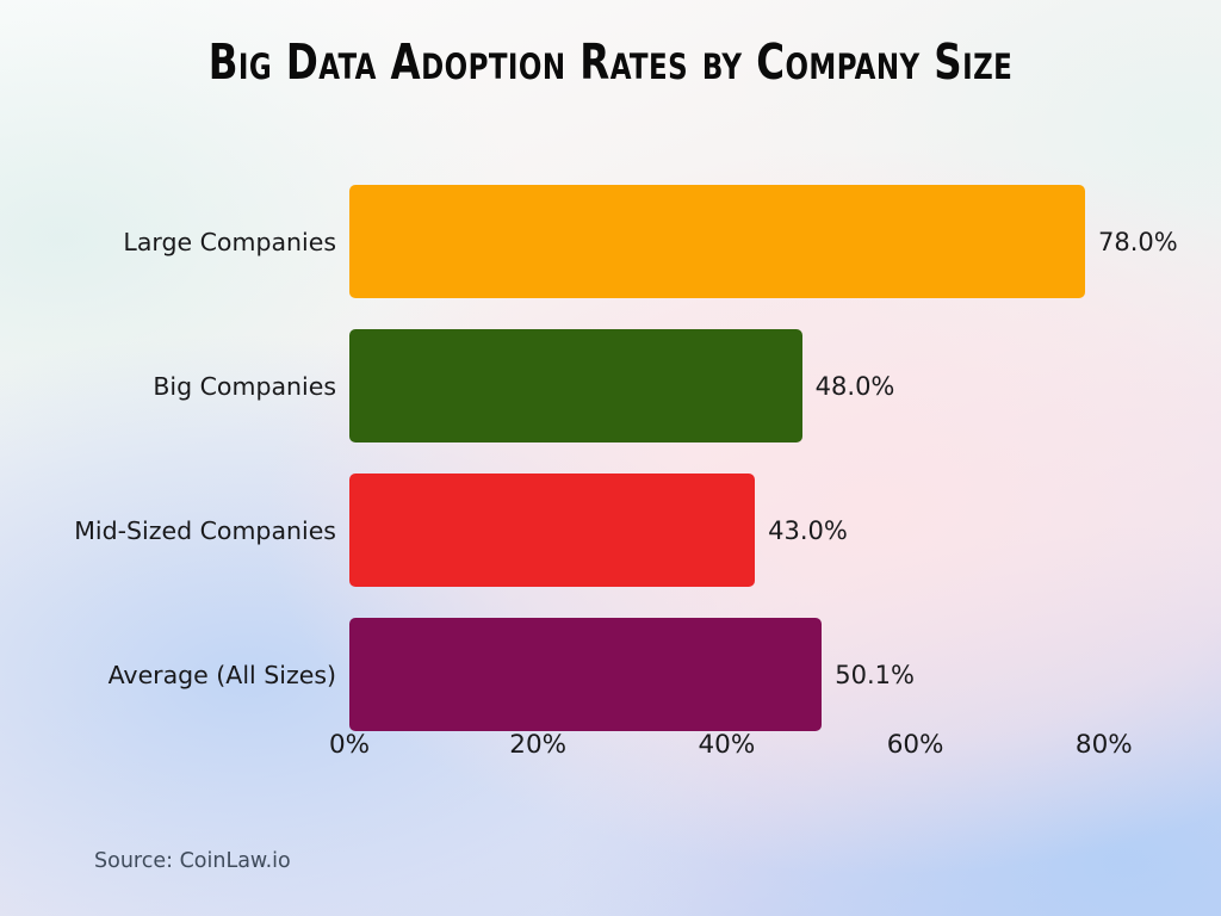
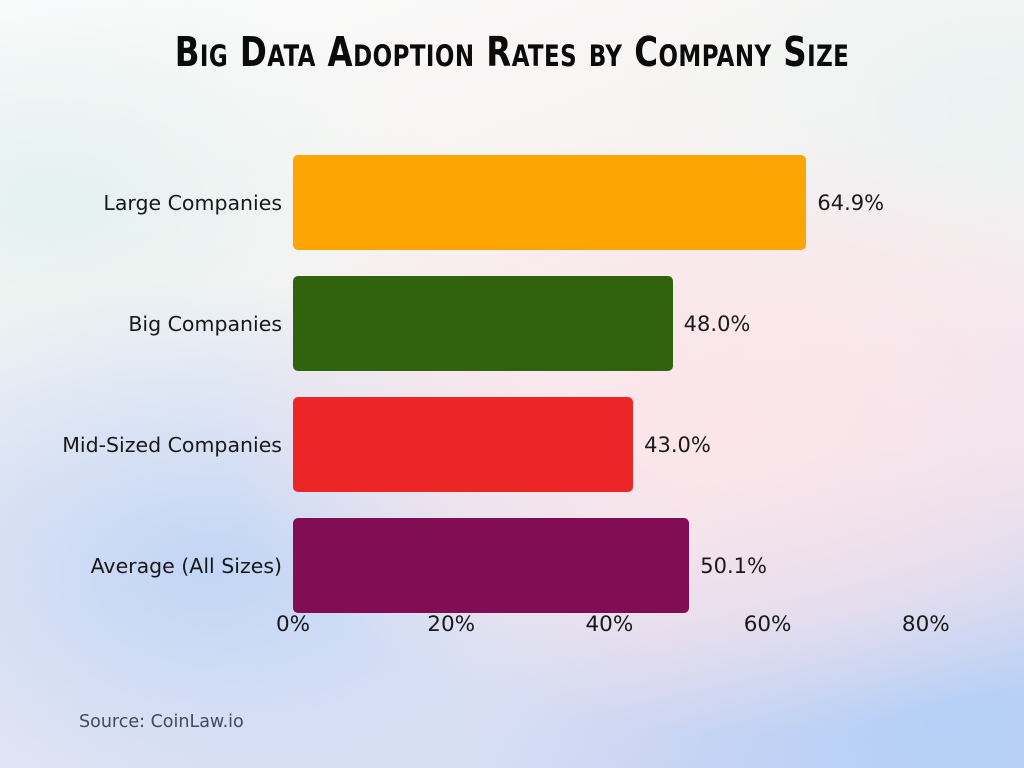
Large Companies: 78.0% -> 64.9%
